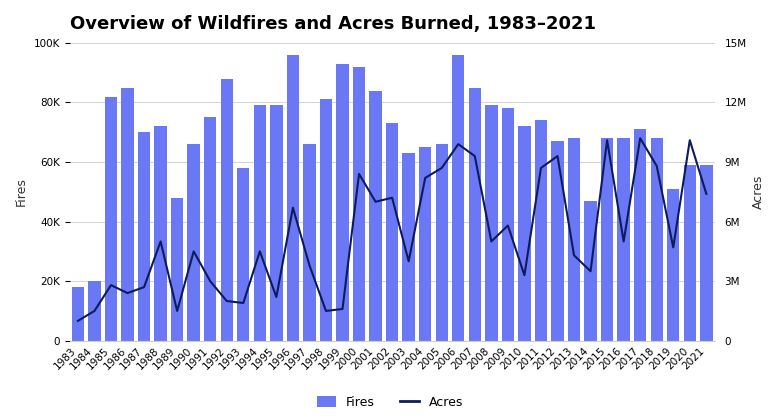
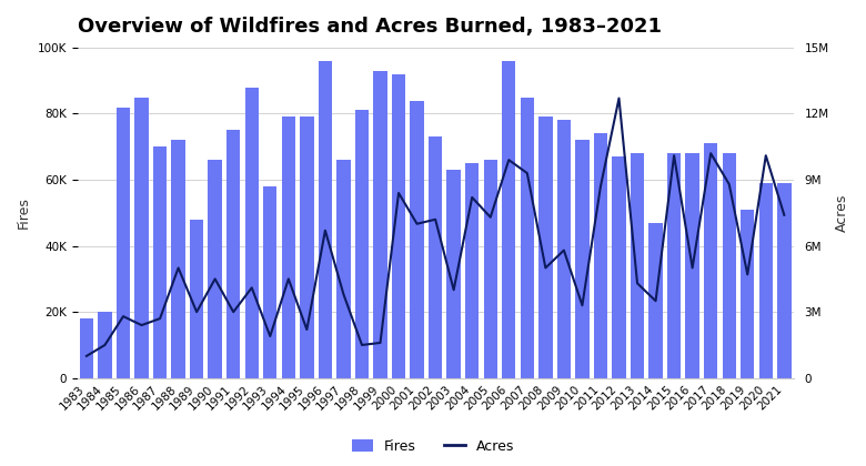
Acres/1989: 1.5M -> 3.0M
Acres/1992: 2.0M -> 4.1M
Acres/2005: 8.7M -> 7.3M
Acres/2012: 9.3M -> 12.7M
